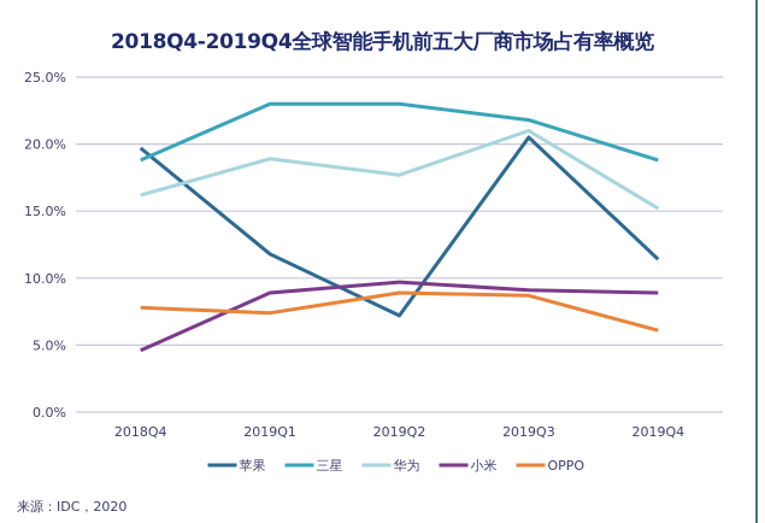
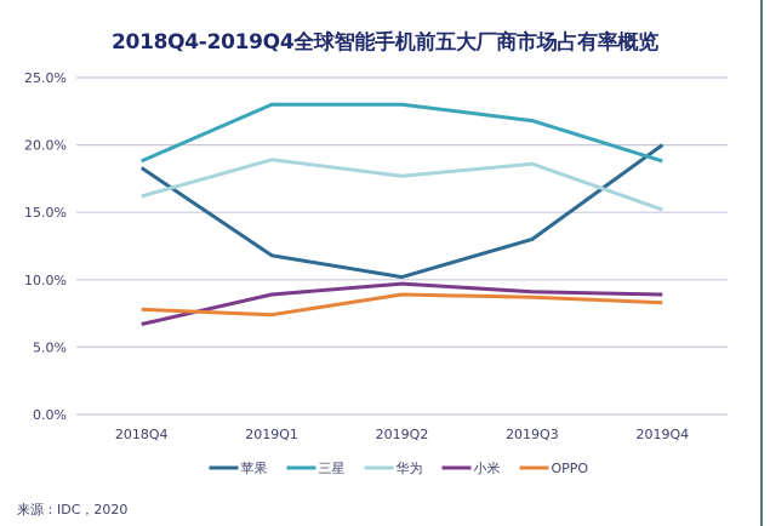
苹果/2018Q4: 19.7% -> 18.3%
小米/2018Q4: 4.6% -> 6.7%
苹果/2019Q2: 7.2% -> 10.2%
苹果/2019Q3: 20.5% -> 13.0%
华为/2019Q3: 21.0% -> 18.6%
苹果/2019Q4: 11.4% -> 20.0%
OPPO/2019Q4: 6.1% -> 8.3%
